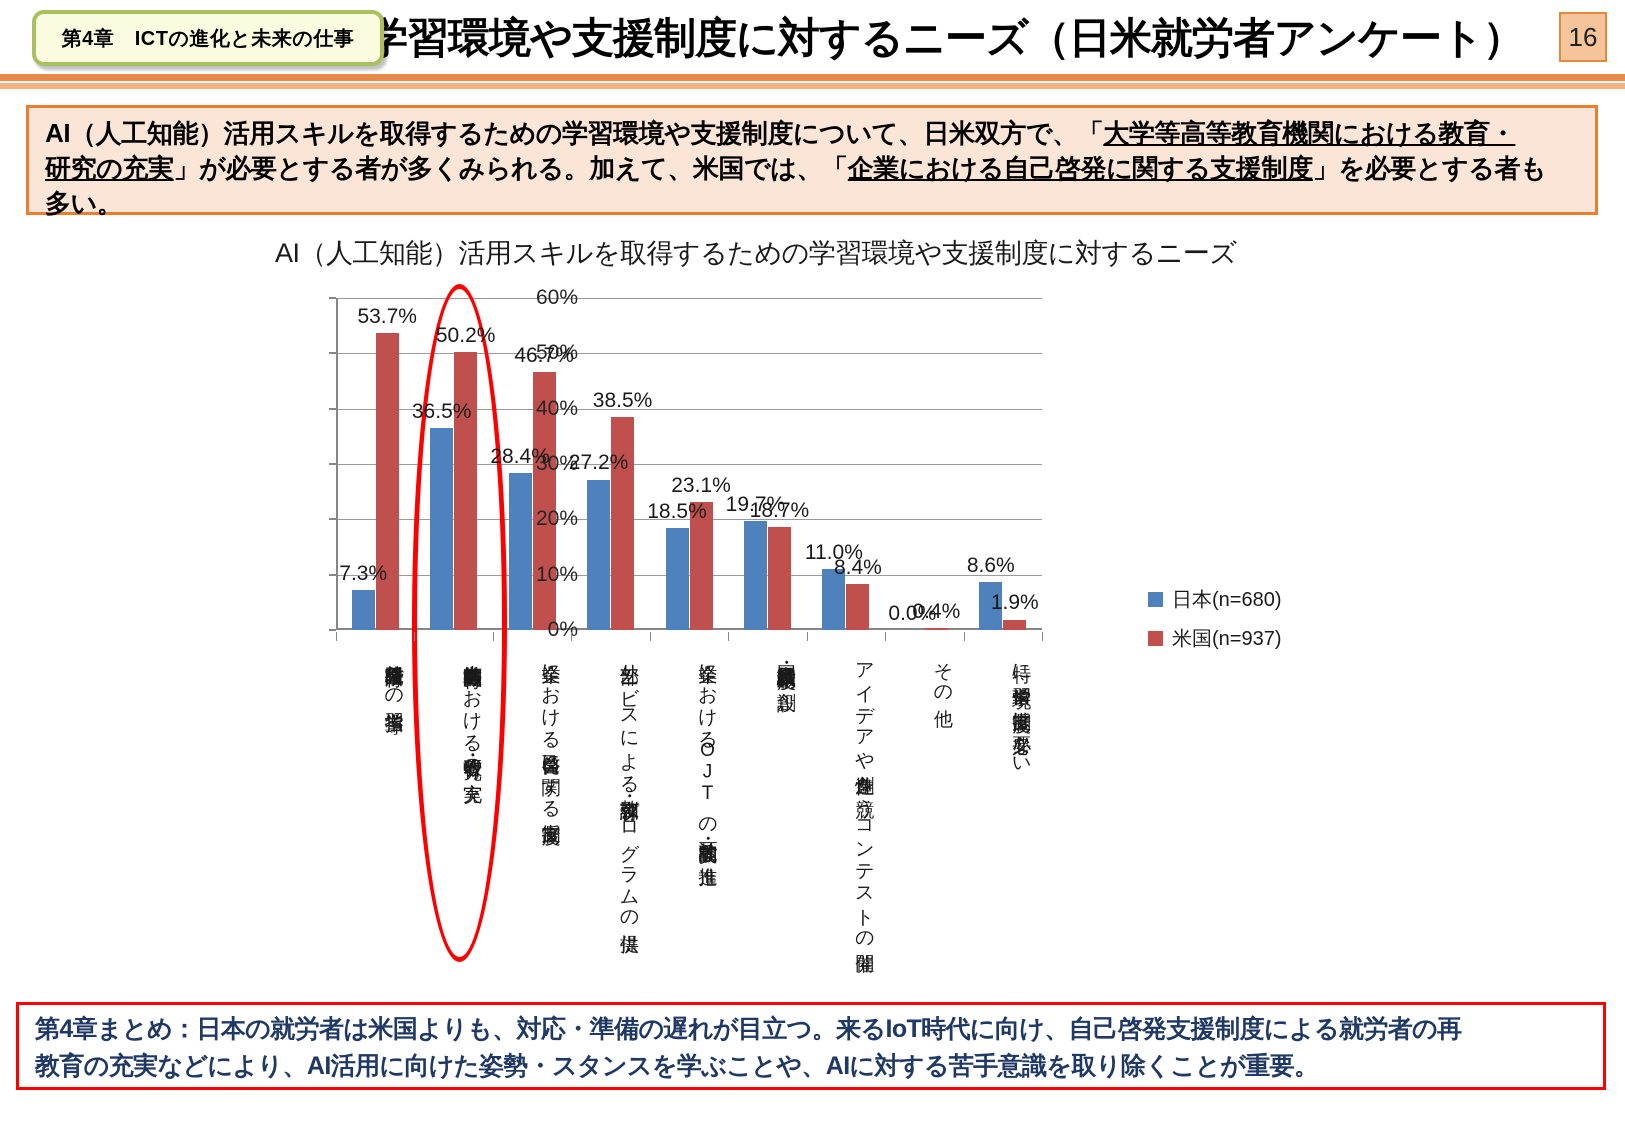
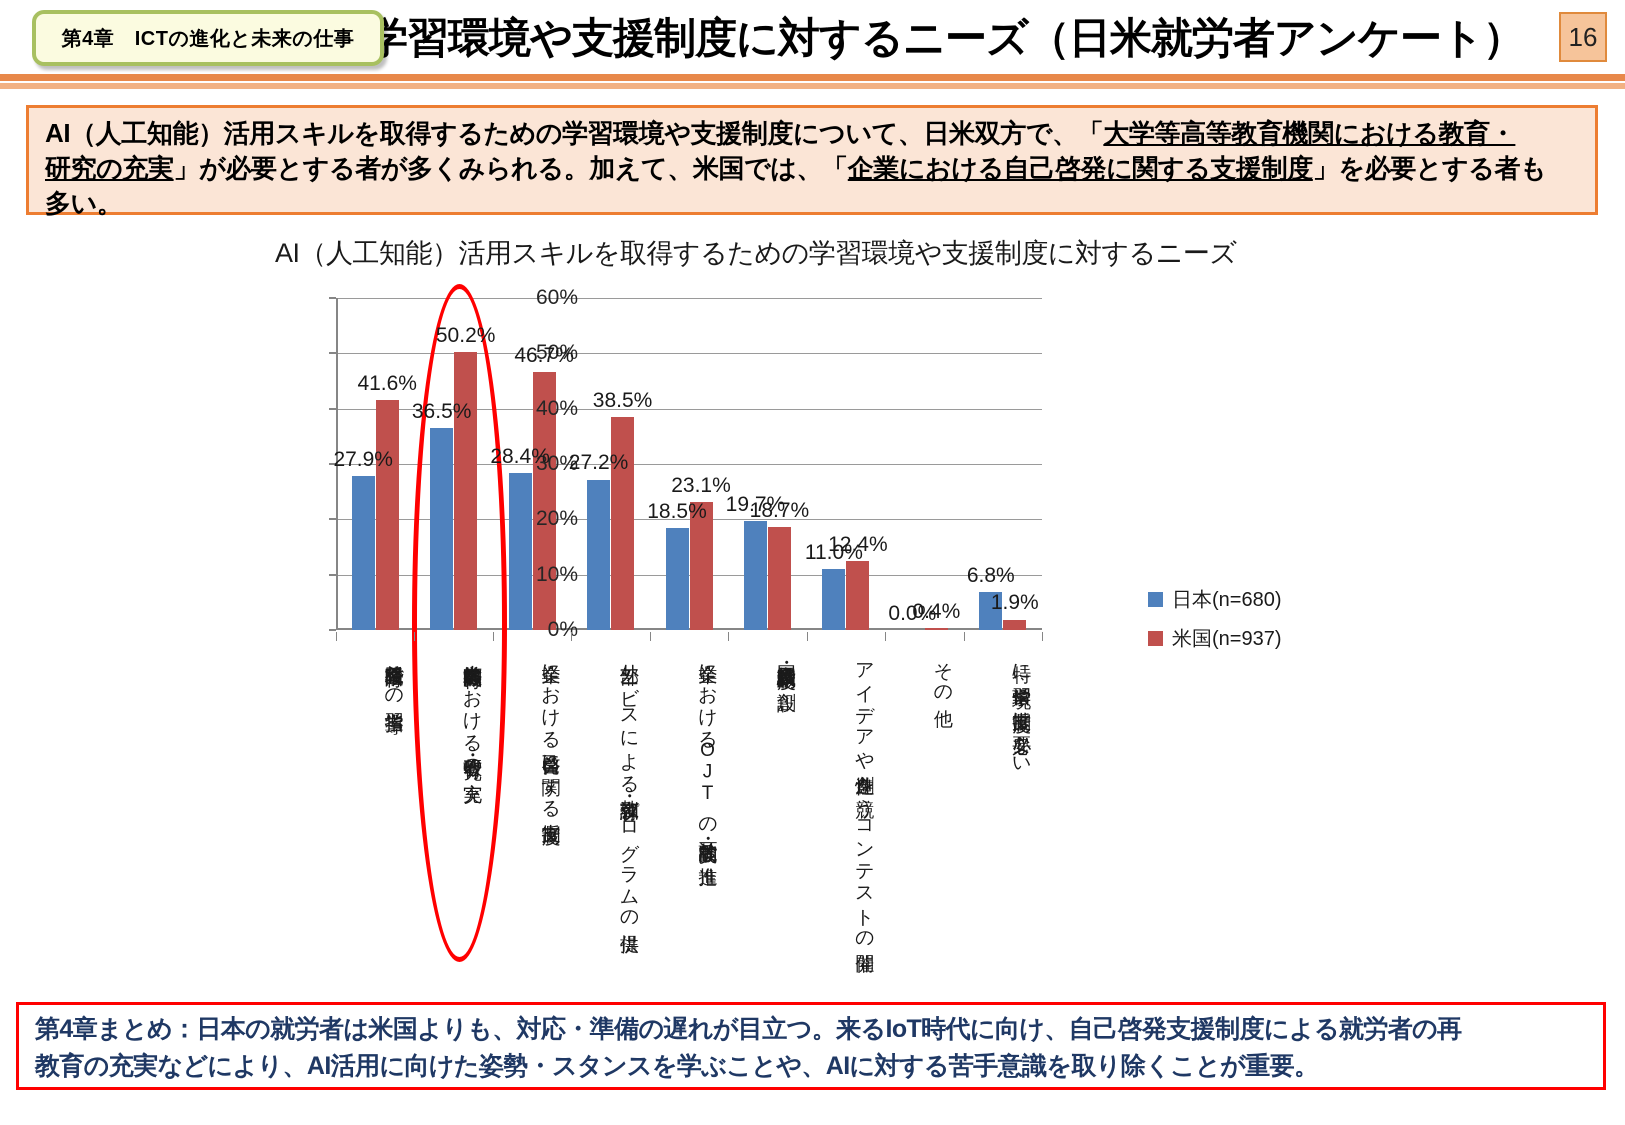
日本(n=680)/義務教育段階での学習指導: 7.3% -> 27.9%
米国(n=937)/義務教育段階での学習指導: 53.7% -> 41.6%
米国(n=937)/アイデアや創造性を競うコンテストの開催: 8.4% -> 12.4%
日本(n=680)/特に学習環境や支援制度は必要ない: 8.6% -> 6.8%
